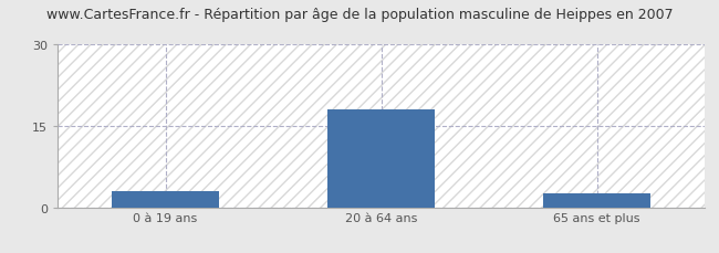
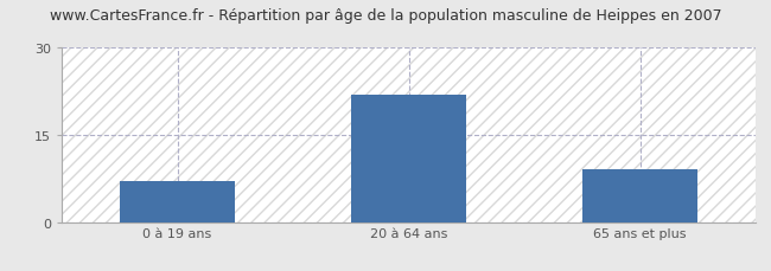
0 à 19 ans: 3.0 -> 7.0
20 à 64 ans: 18.0 -> 22.0
65 ans et plus: 2.5 -> 9.0
